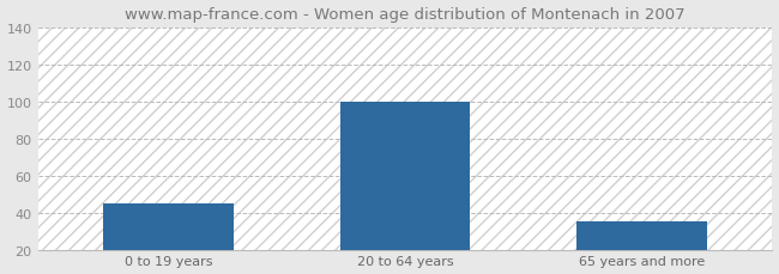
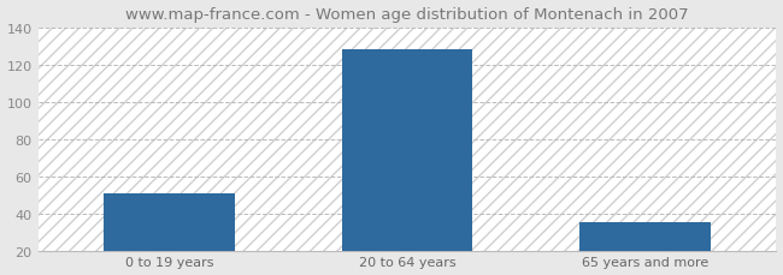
0 to 19 years: 45 -> 51
20 to 64 years: 100 -> 128
